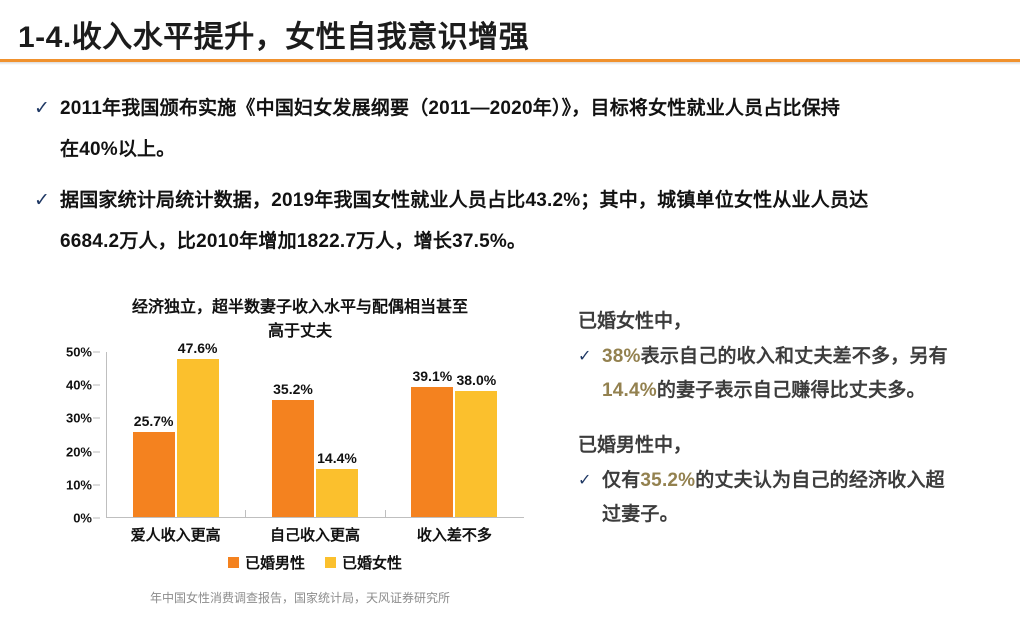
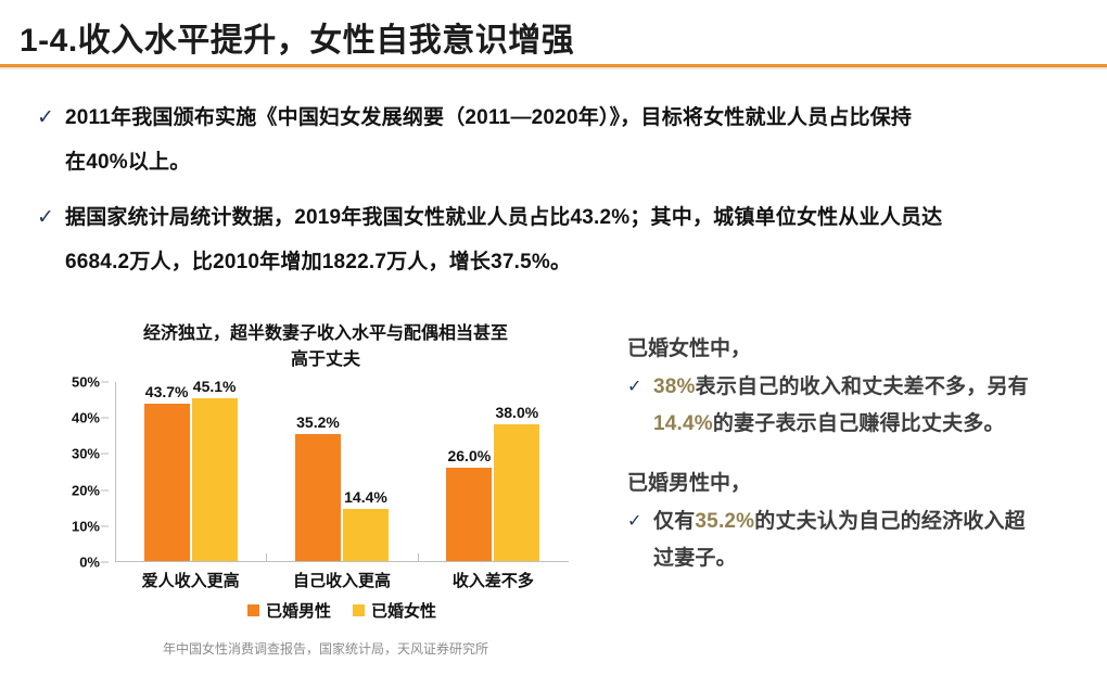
已婚男性/爱人收入更高: 25.7% -> 43.7%
已婚女性/爱人收入更高: 47.6% -> 45.1%
已婚男性/收入差不多: 39.1% -> 26.0%
